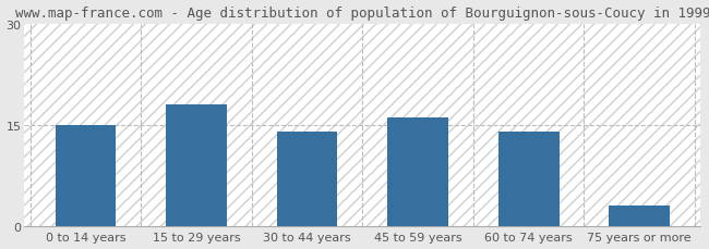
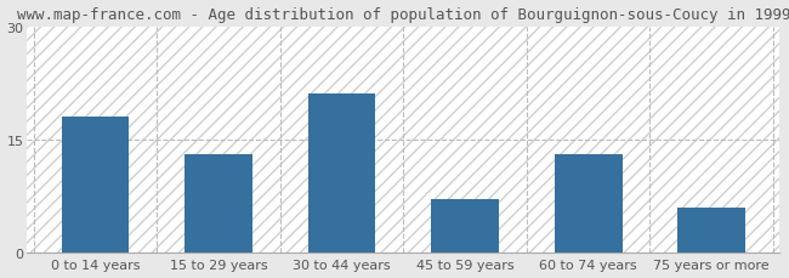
0 to 14 years: 15 -> 18
15 to 29 years: 18 -> 13
30 to 44 years: 14 -> 21
45 to 59 years: 16 -> 7
60 to 74 years: 14 -> 13
75 years or more: 3 -> 6
